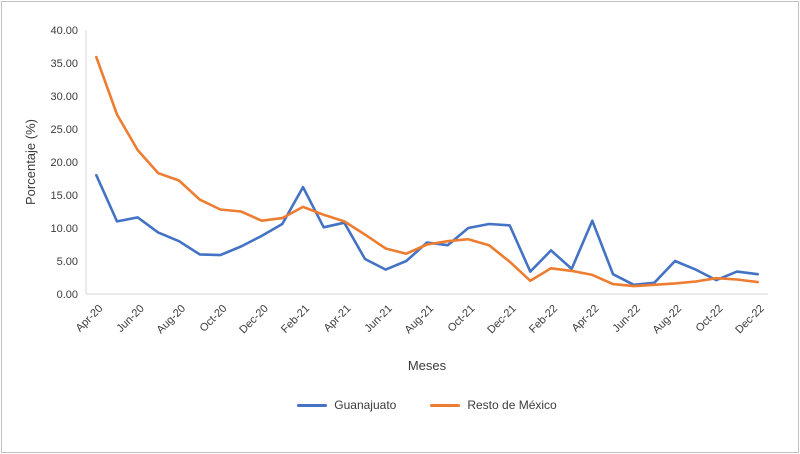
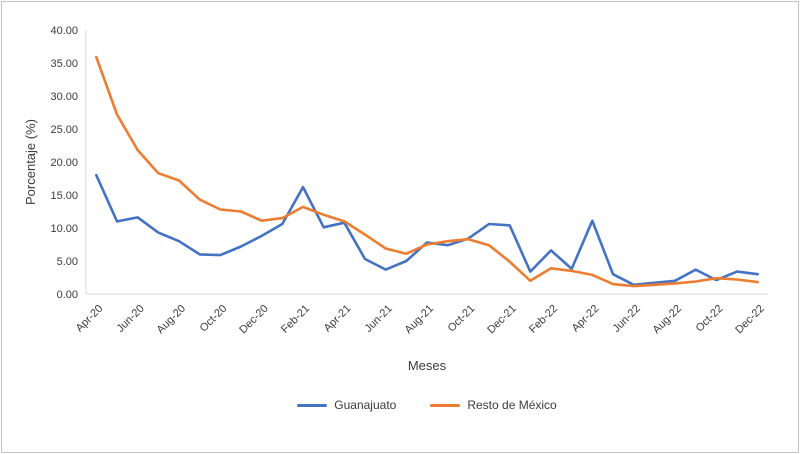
Guanajuato/Oct-21: 10 -> 8
Guanajuato/Aug-22: 5 -> 2
